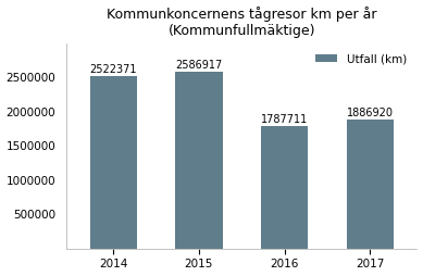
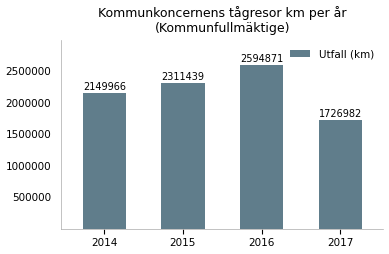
2014: 2522371 -> 2149966
2015: 2586917 -> 2311439
2016: 1787711 -> 2594871
2017: 1886920 -> 1726982
